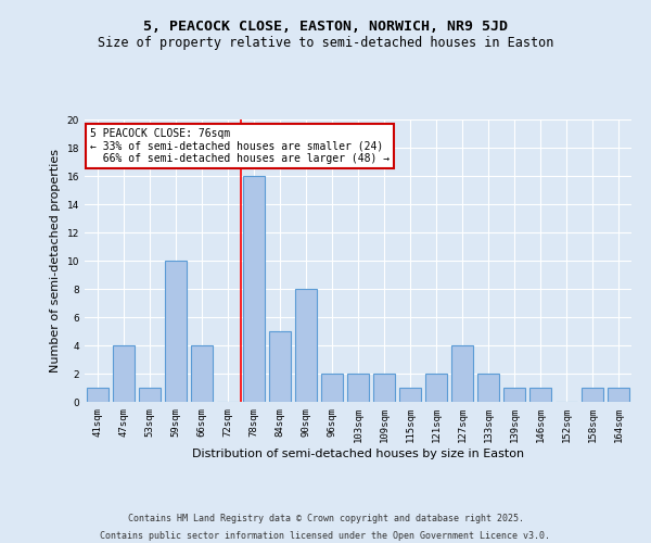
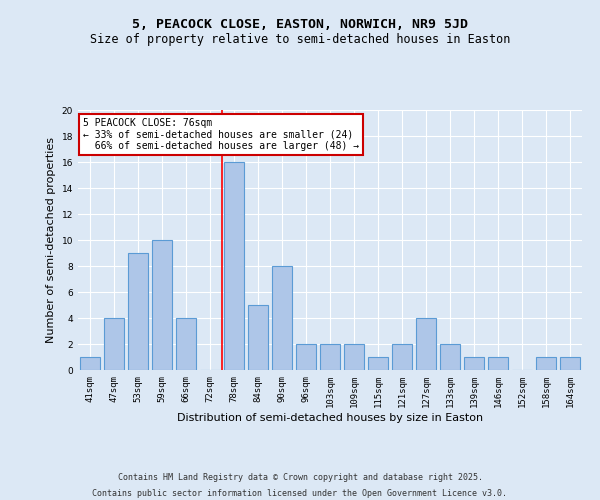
53sqm: 1 -> 9
